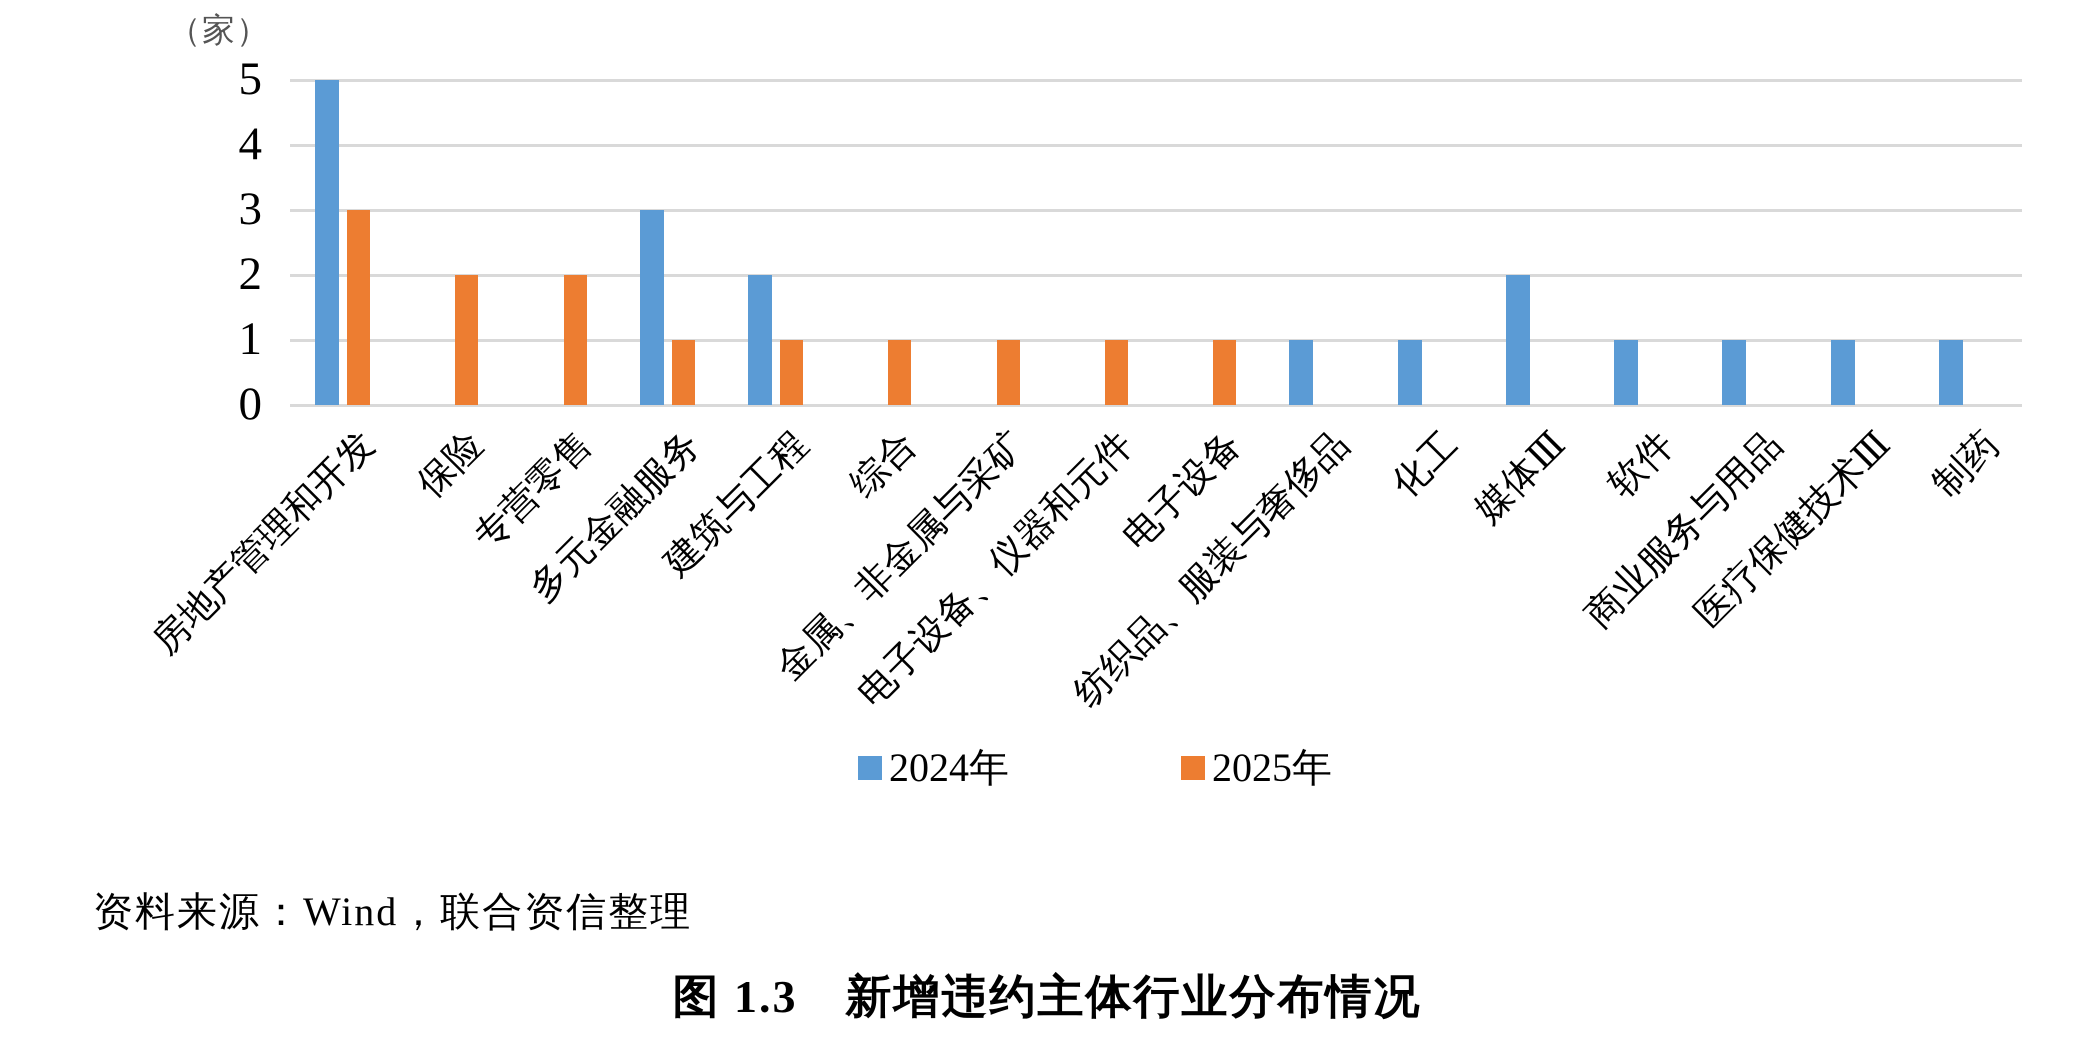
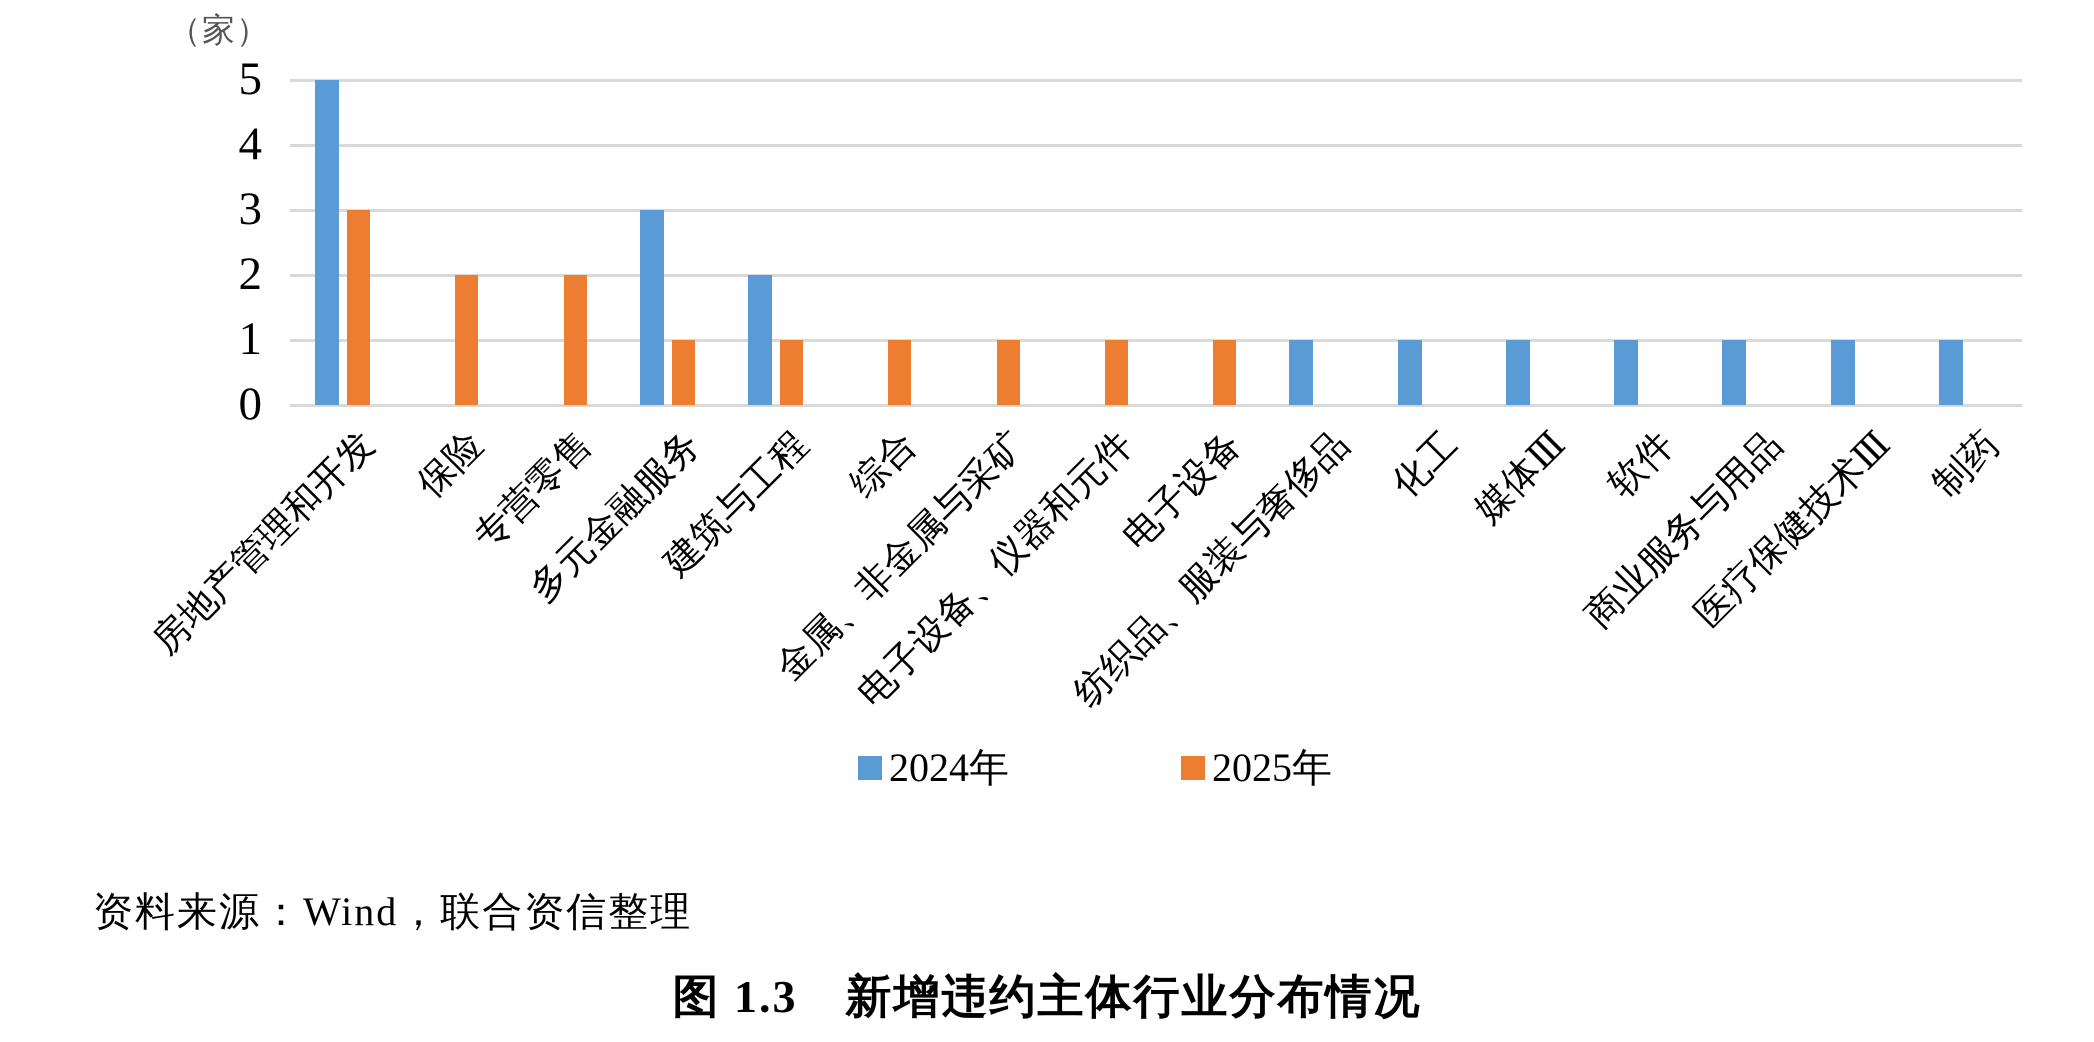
2024年/媒体Ⅲ: 2 -> 1
